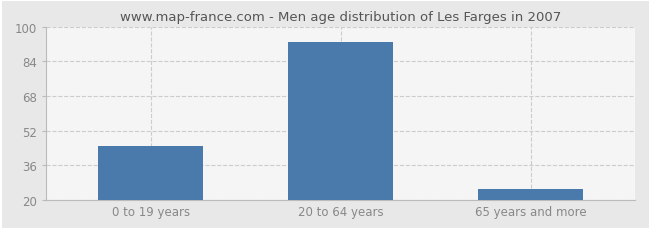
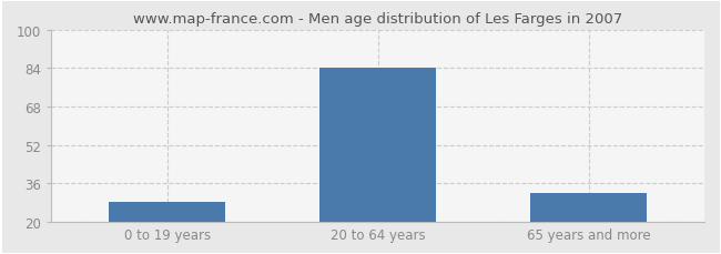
0 to 19 years: 45 -> 28
20 to 64 years: 93 -> 84
65 years and more: 25 -> 32
